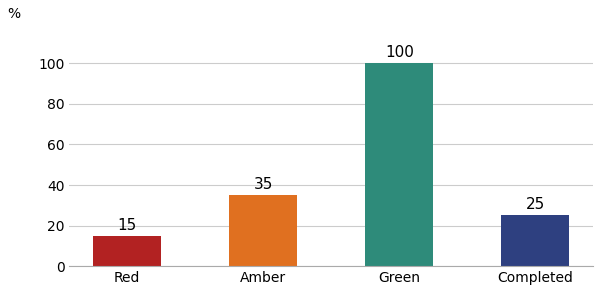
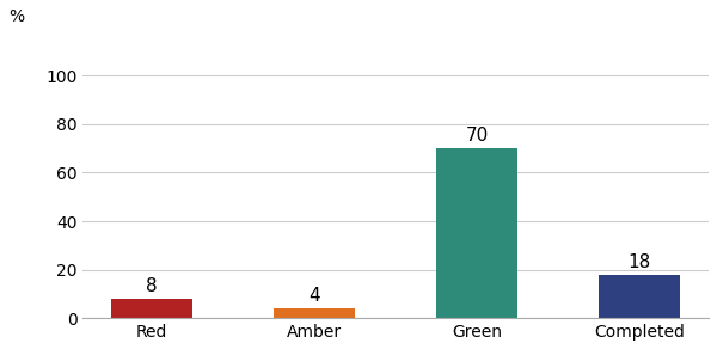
Red: 15 -> 8
Amber: 35 -> 4
Green: 100 -> 70
Completed: 25 -> 18
